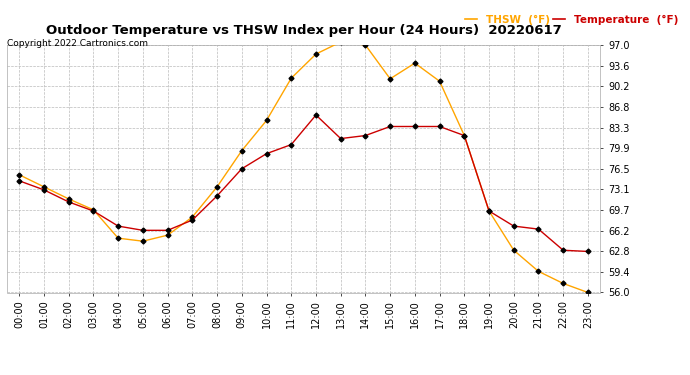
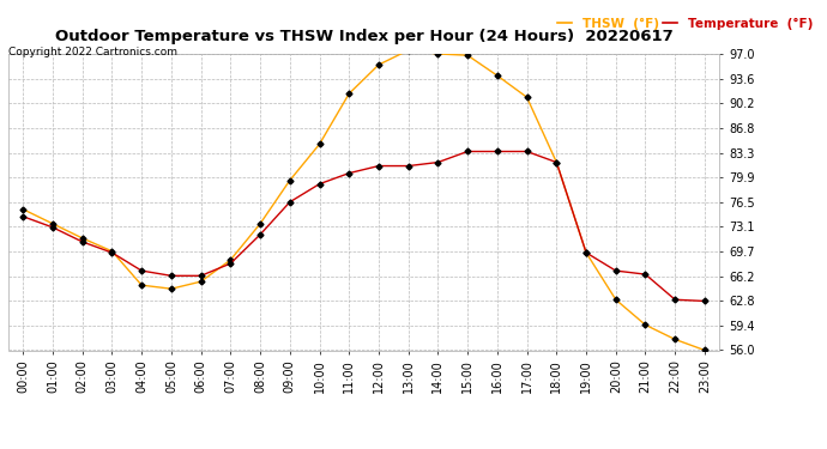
Temperature (°F)/12:00: 85.4 -> 81.5
THSW (°F)/15:00: 91.4 -> 96.8
